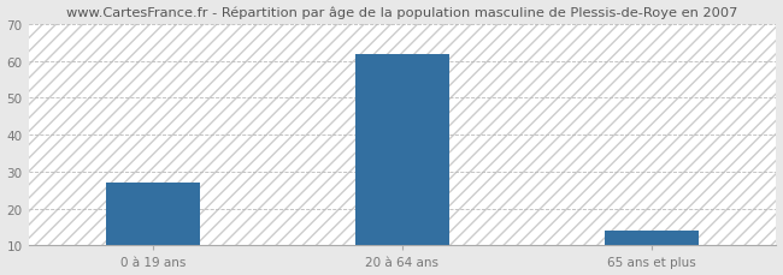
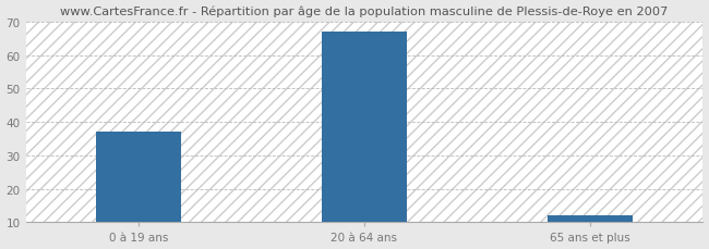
0 à 19 ans: 27 -> 37
20 à 64 ans: 62 -> 67
65 ans et plus: 14 -> 12
